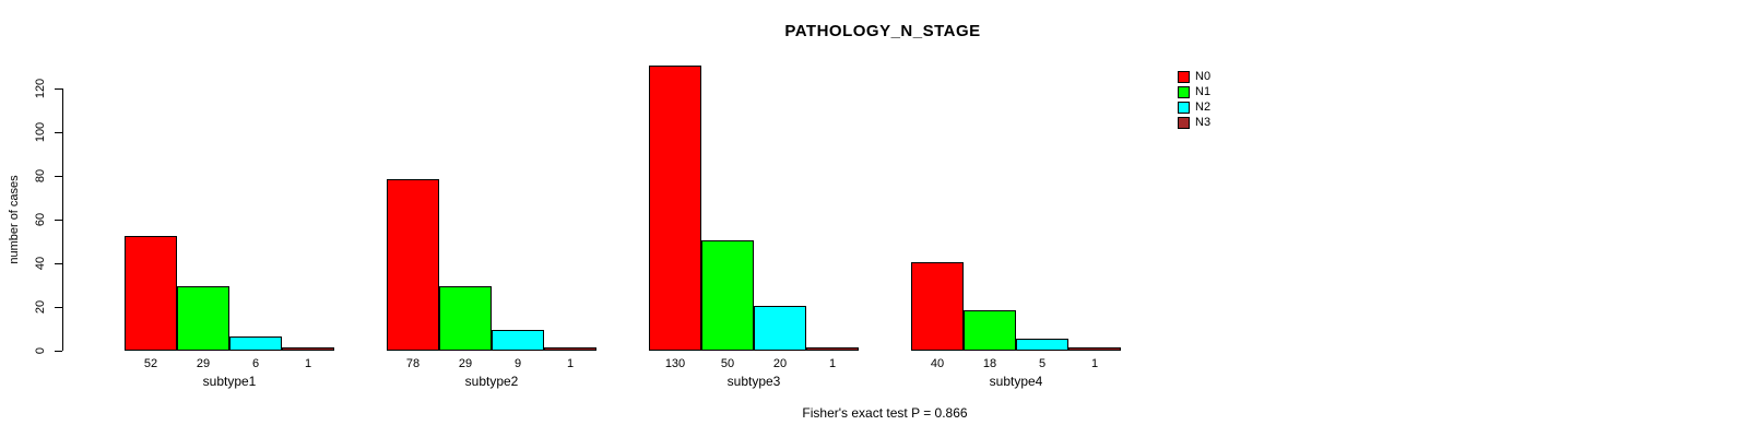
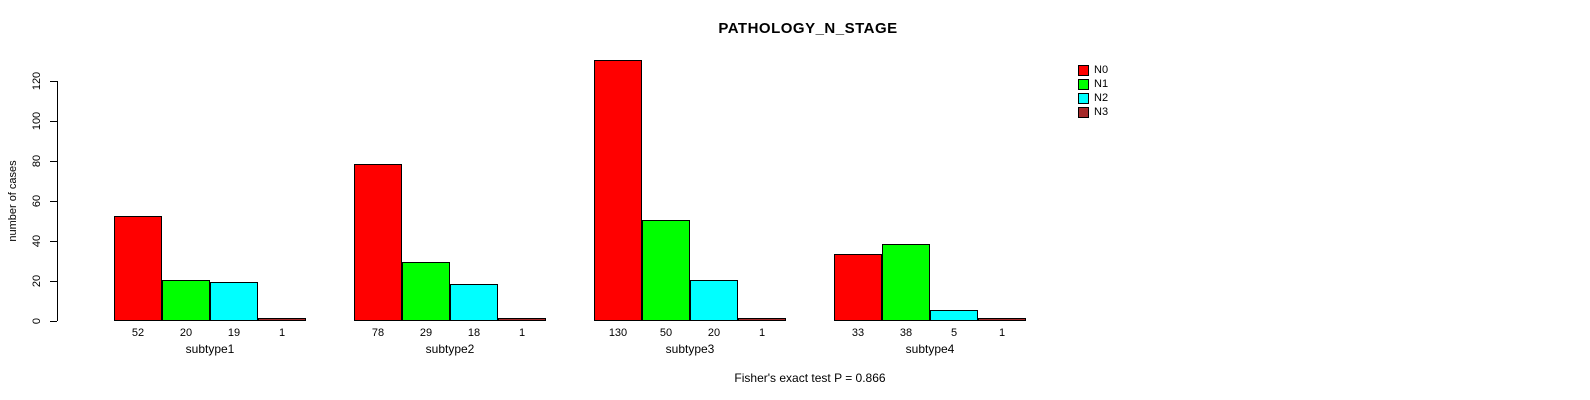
N1/subtype1: 29 -> 20
N2/subtype1: 6 -> 19
N2/subtype2: 9 -> 18
N0/subtype4: 40 -> 33
N1/subtype4: 18 -> 38
